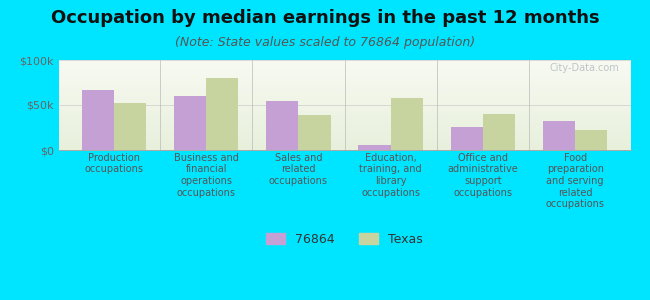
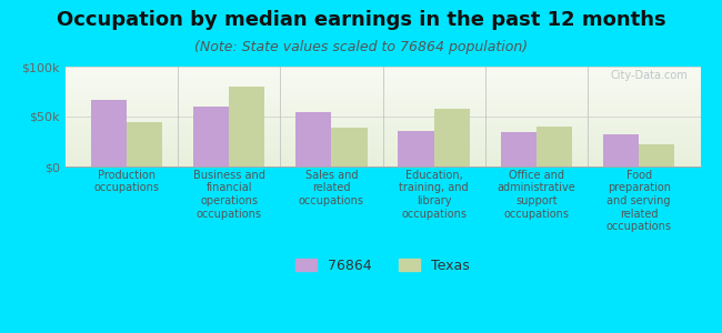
Texas/Production occupations: $52k -> $45k
76864/Education, training, and library occupations: $6k -> $36k
76864/Office and administrative support occupations: $26k -> $34k
